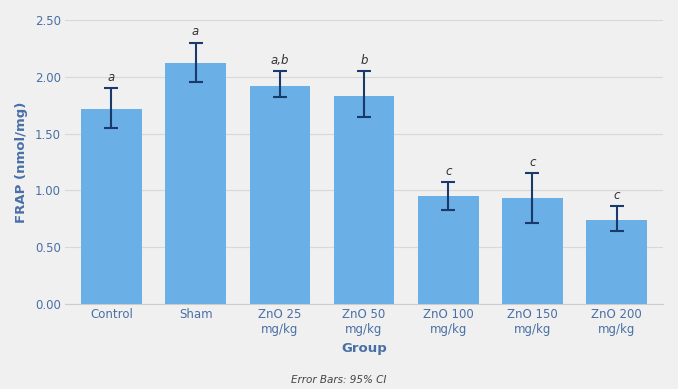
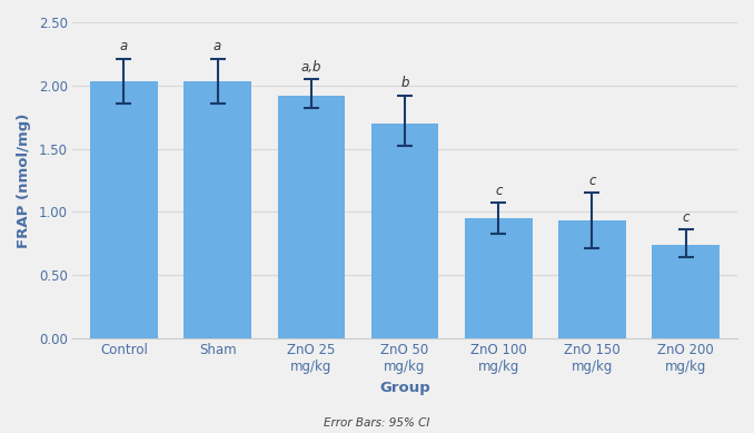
Control: 1.72 -> 2.03
Sham: 2.12 -> 2.03
ZnO 50 mg/kg: 1.83 -> 1.70
